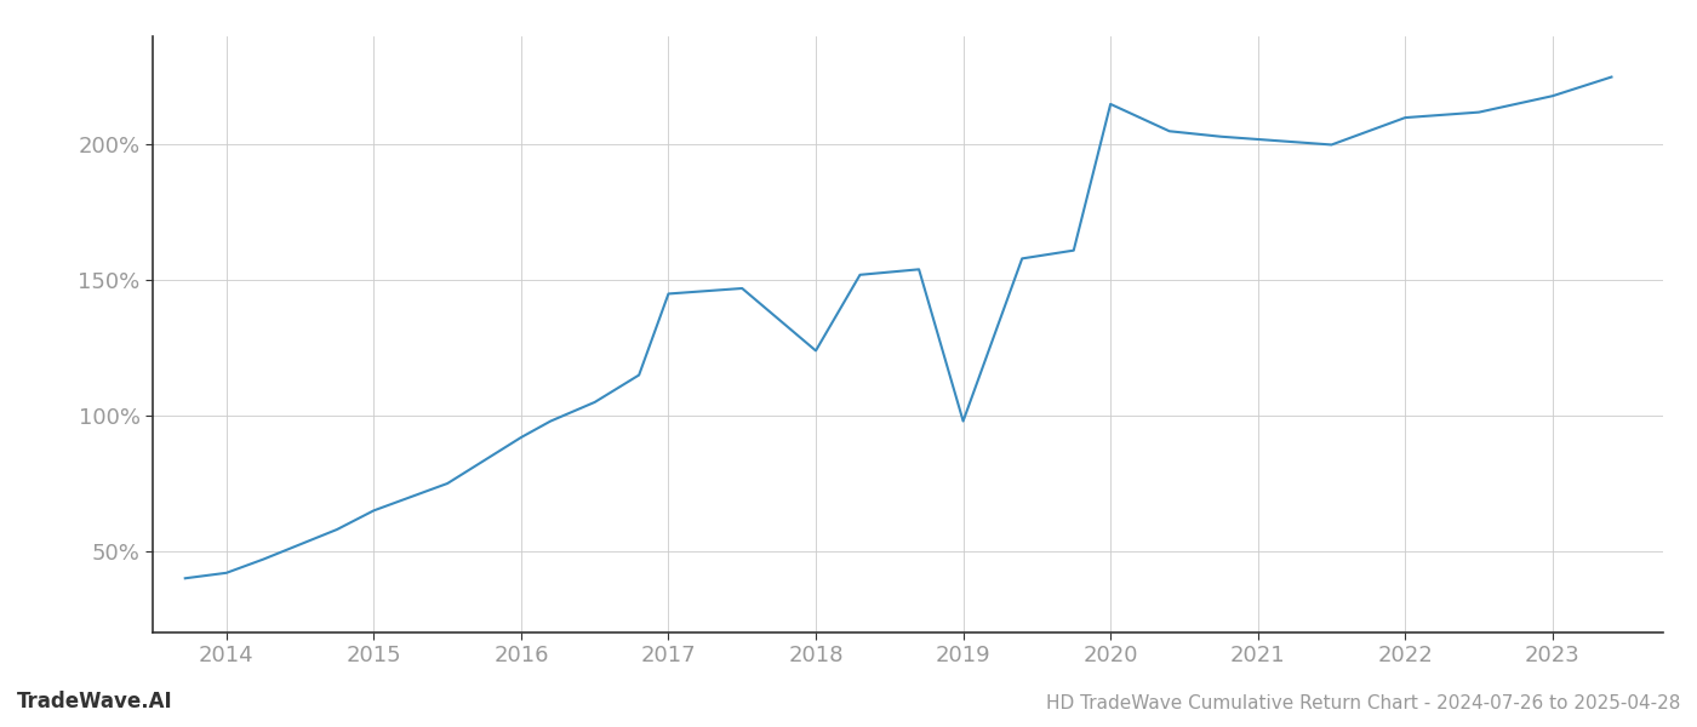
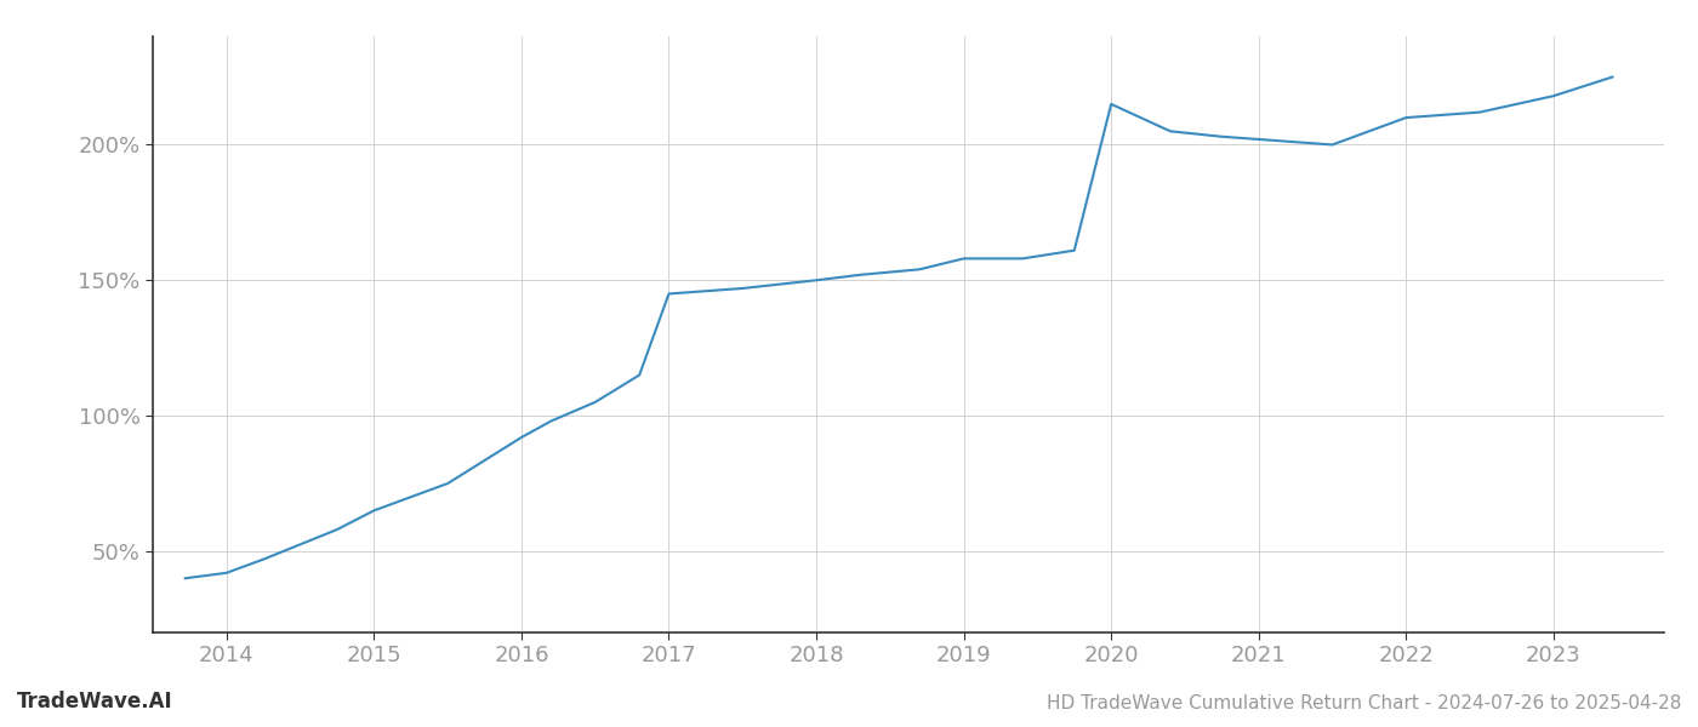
2018: 124% -> 150%
2019: 98% -> 158%
